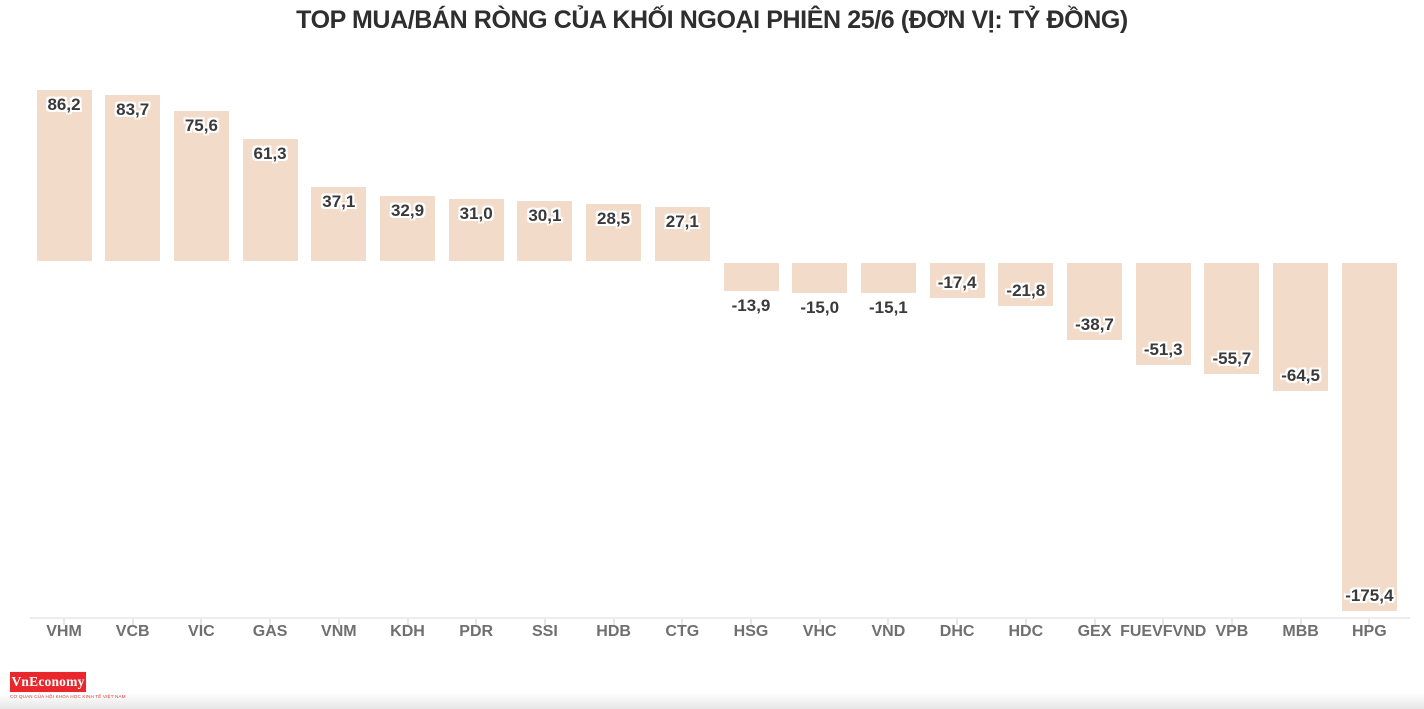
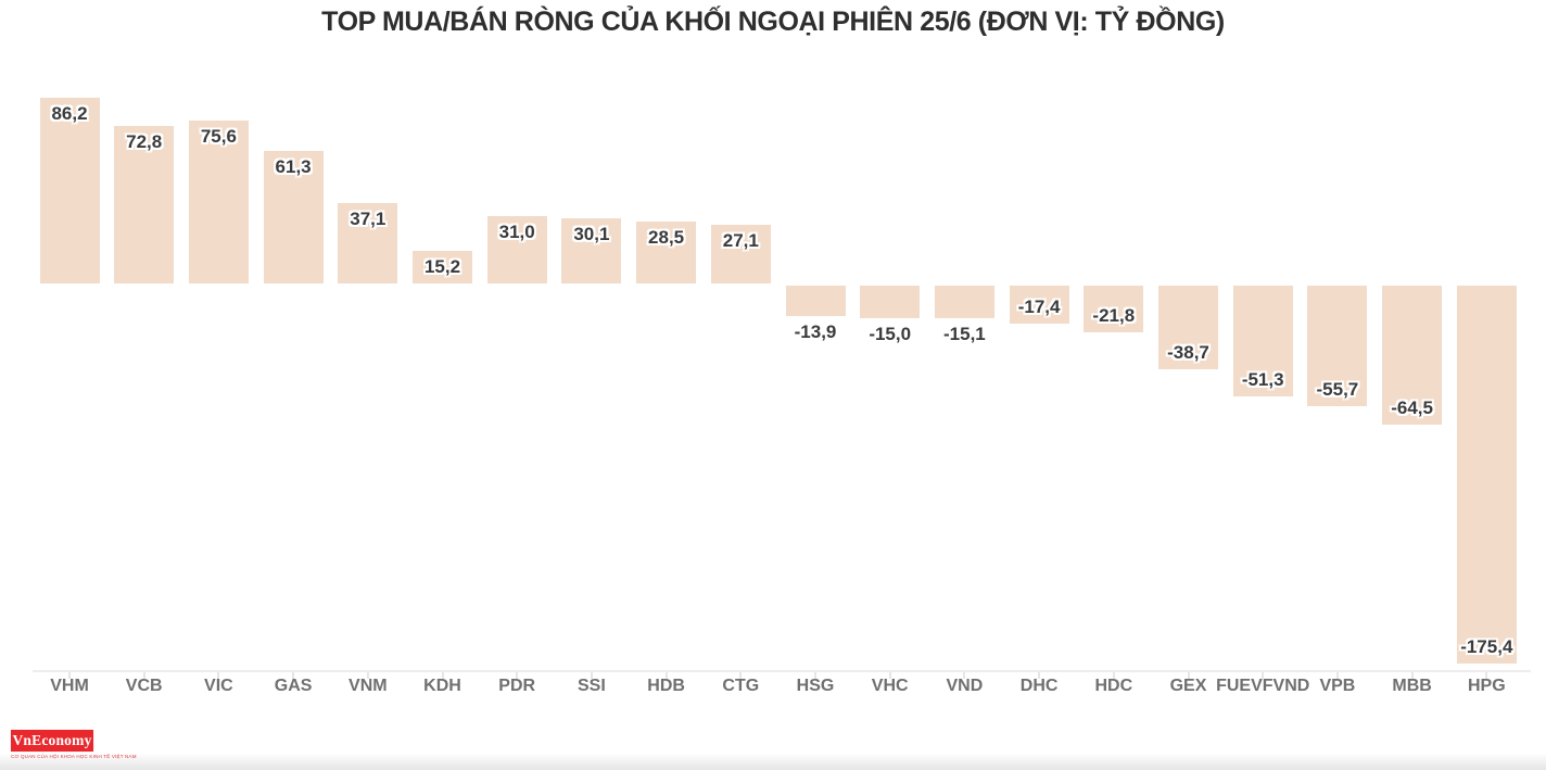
VCB: 83,7 -> 72,8
KDH: 32,9 -> 15,2
